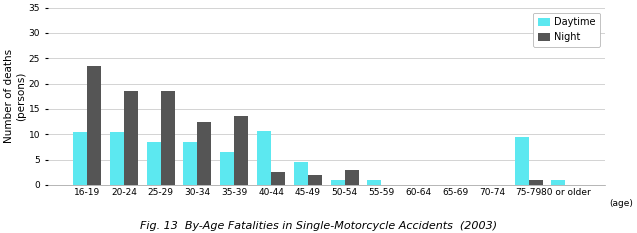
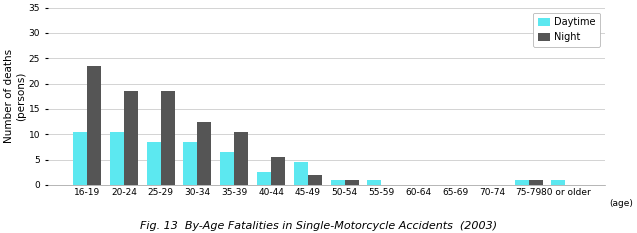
Night/35-39: 13.6 -> 10.5
Daytime/40-44: 10.6 -> 2.5
Night/40-44: 2.6 -> 5.5
Night/50-54: 3.0 -> 1.0
Daytime/75-79: 9.4 -> 1.0
